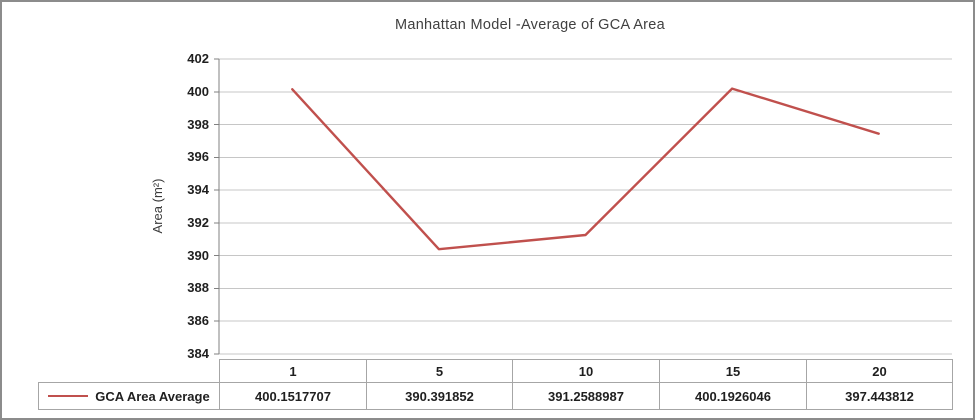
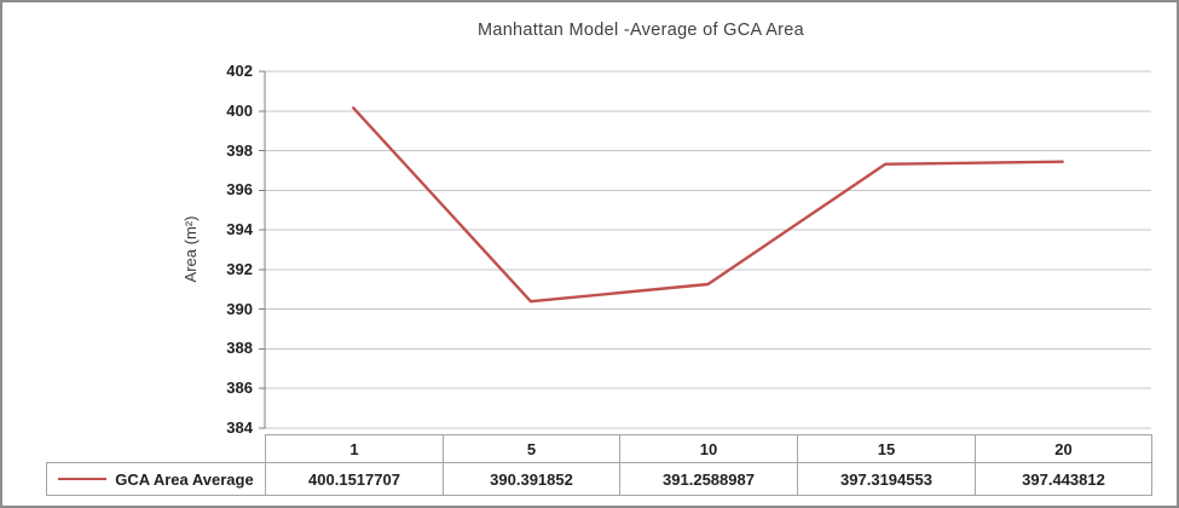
15: 400.1926046 -> 397.3194553
